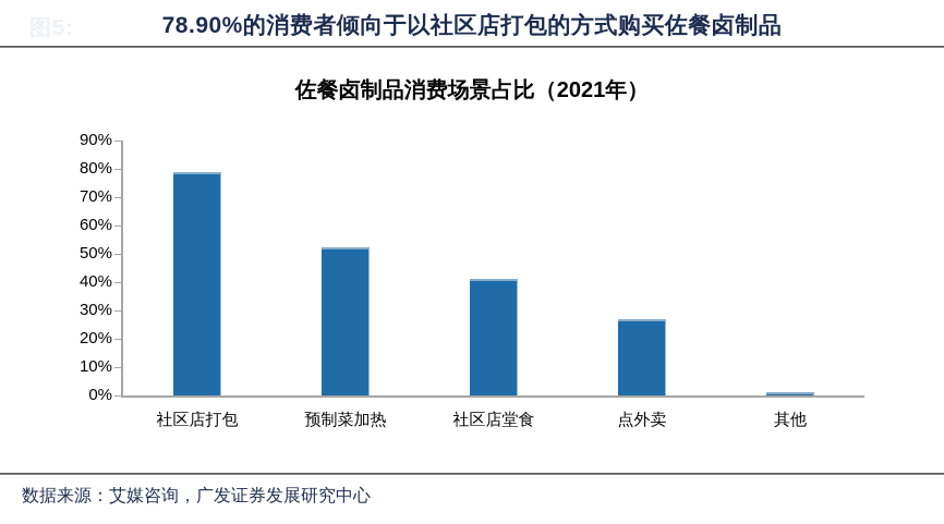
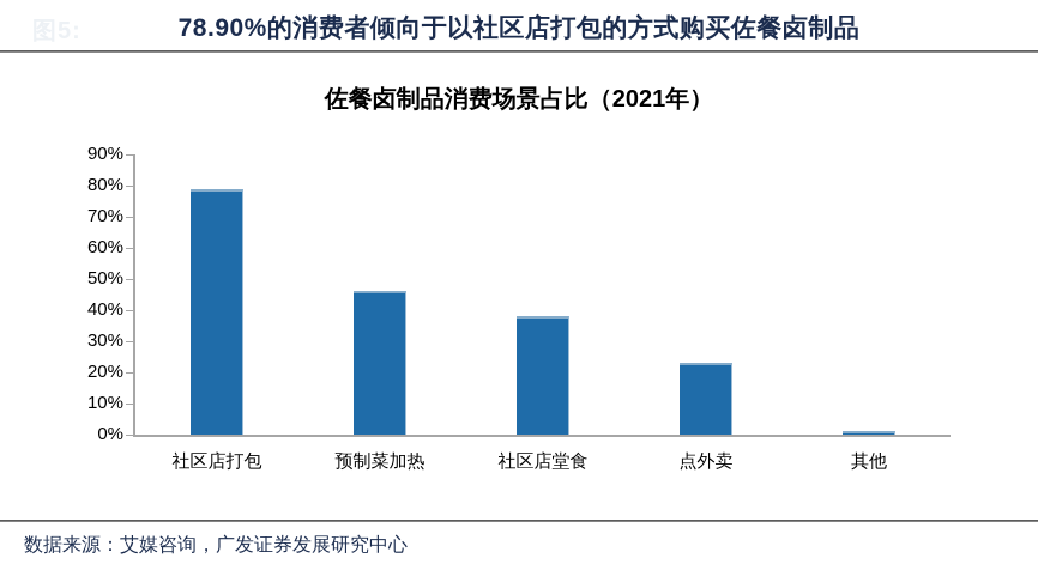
预制菜加热: 52% -> 46%
社区店堂食: 41% -> 38%
点外卖: 27% -> 23%
